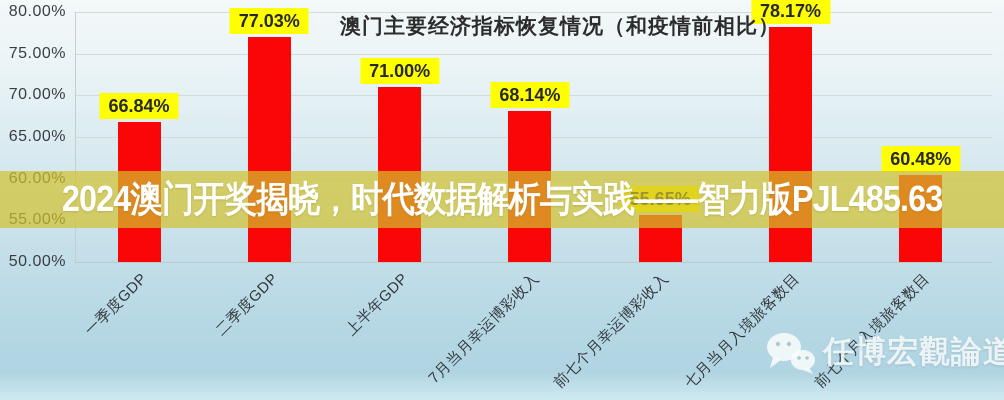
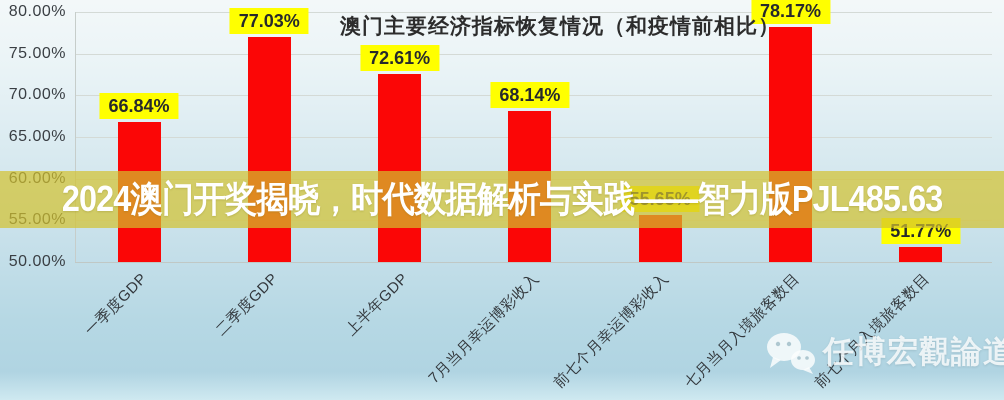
上半年GDP: 71.00% -> 72.61%
前七个月入境旅客数目: 60.48% -> 51.77%
